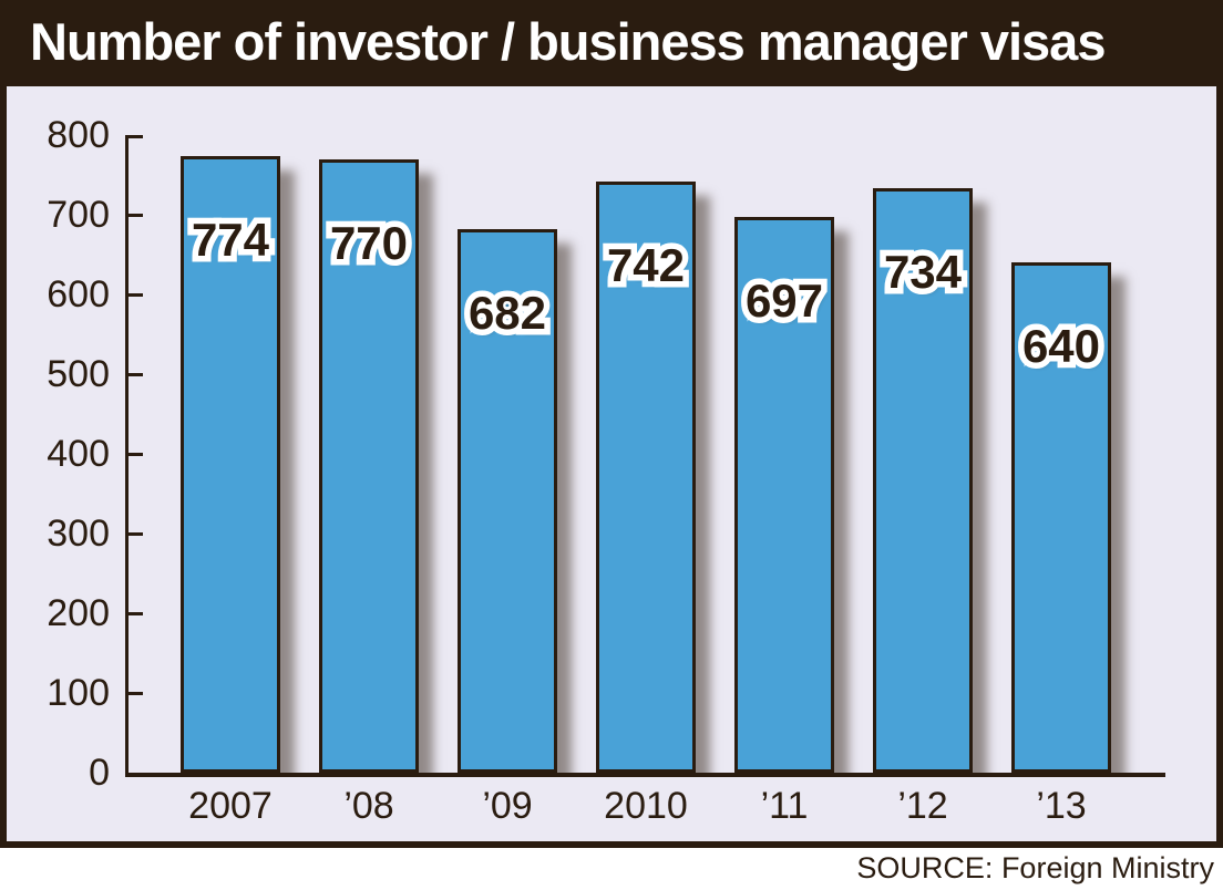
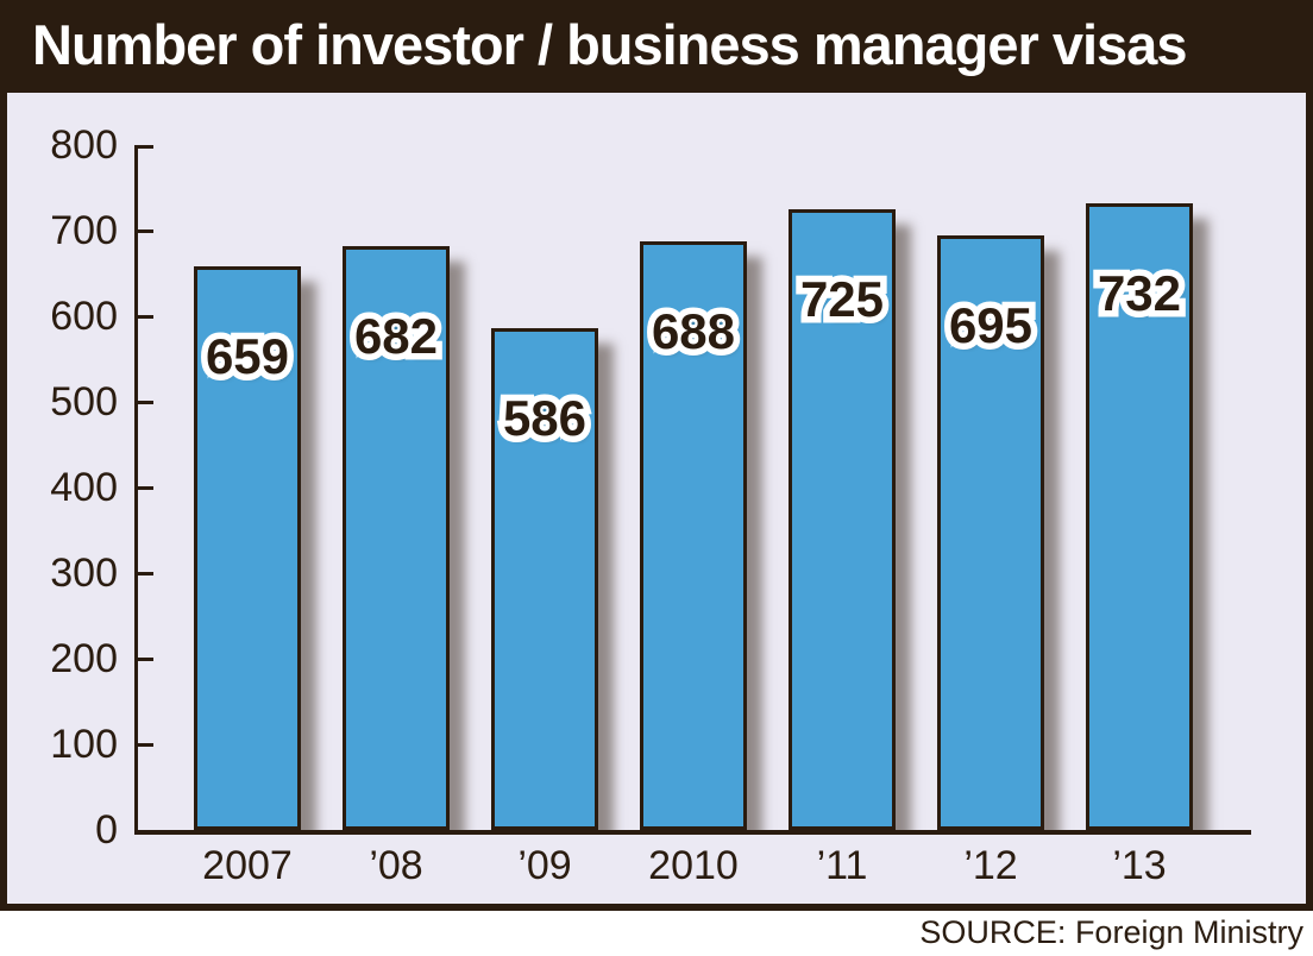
2007: 774 -> 659
’08: 770 -> 682
’09: 682 -> 586
2010: 742 -> 688
’11: 697 -> 725
’12: 734 -> 695
’13: 640 -> 732
